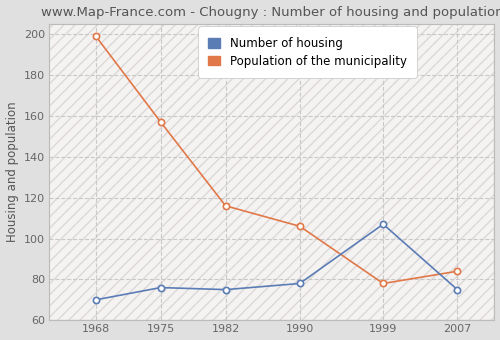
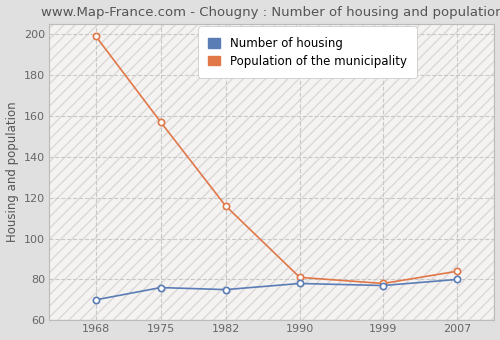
Population of the municipality/1990: 106 -> 81
Number of housing/1999: 107 -> 77
Number of housing/2007: 75 -> 80
